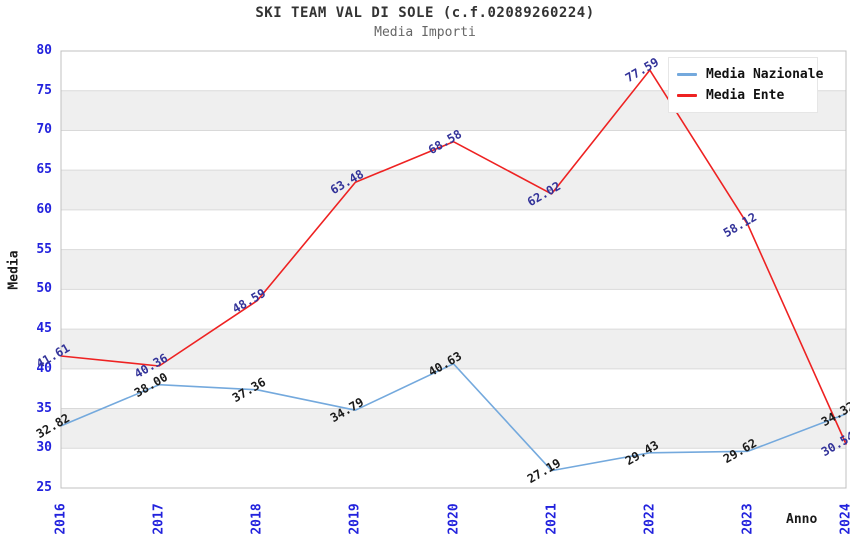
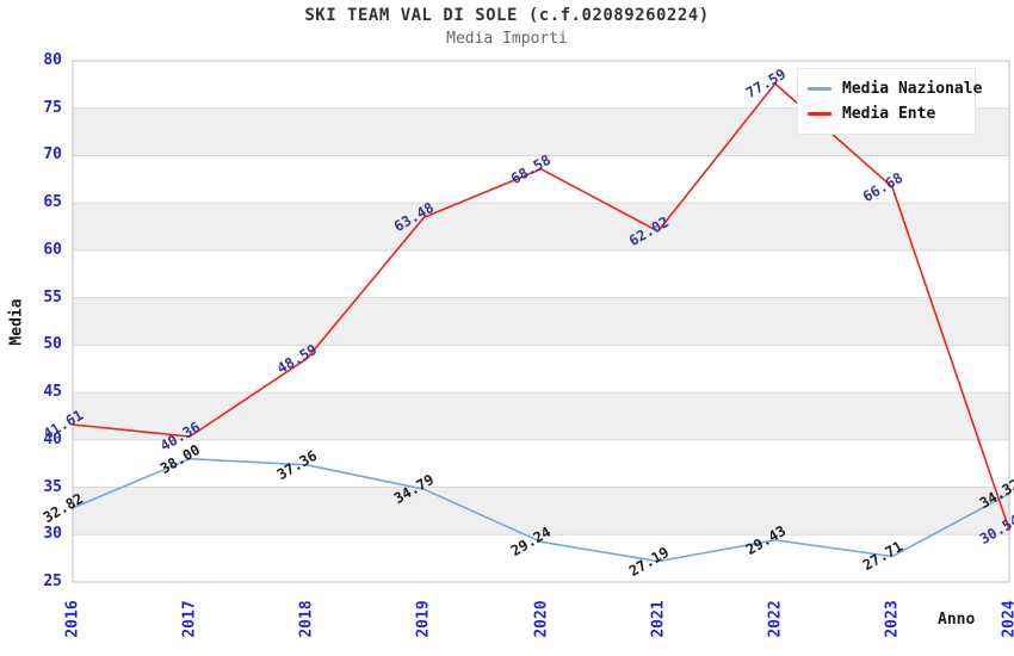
Media Nazionale/2020: 40.63 -> 29.24
Media Nazionale/2023: 29.62 -> 27.71
Media Ente/2023: 58.12 -> 66.68
